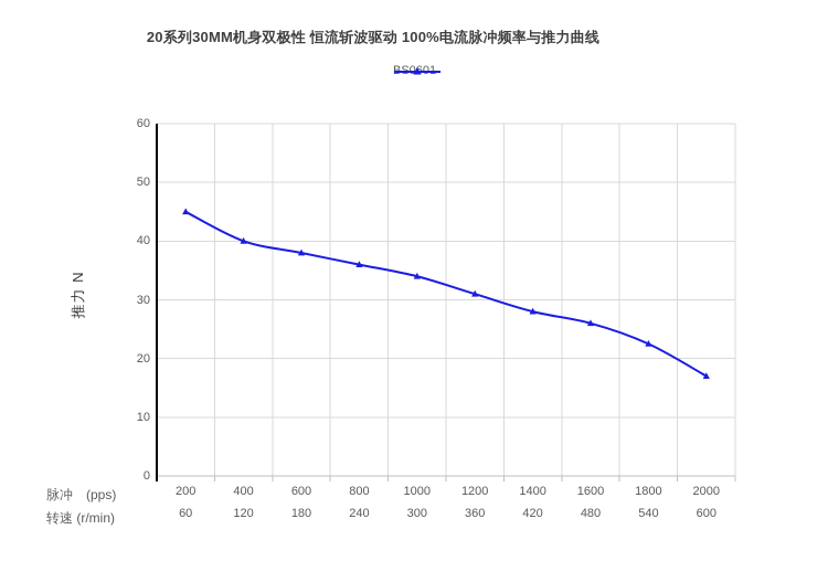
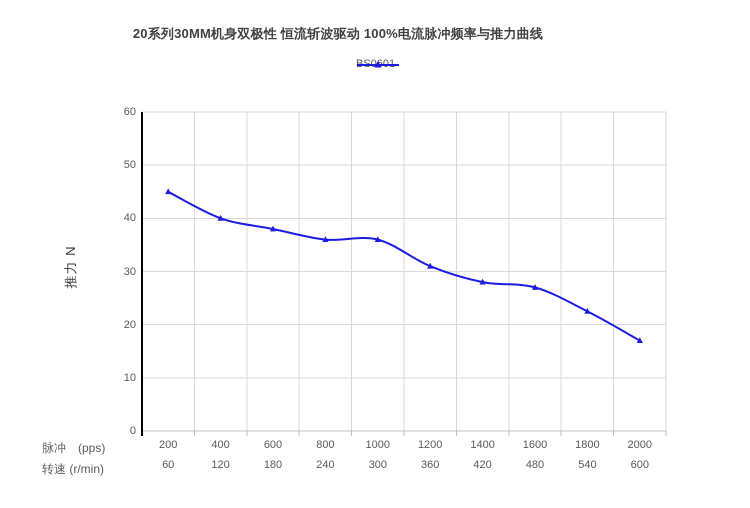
1000: 34 -> 36
1600: 26 -> 27
